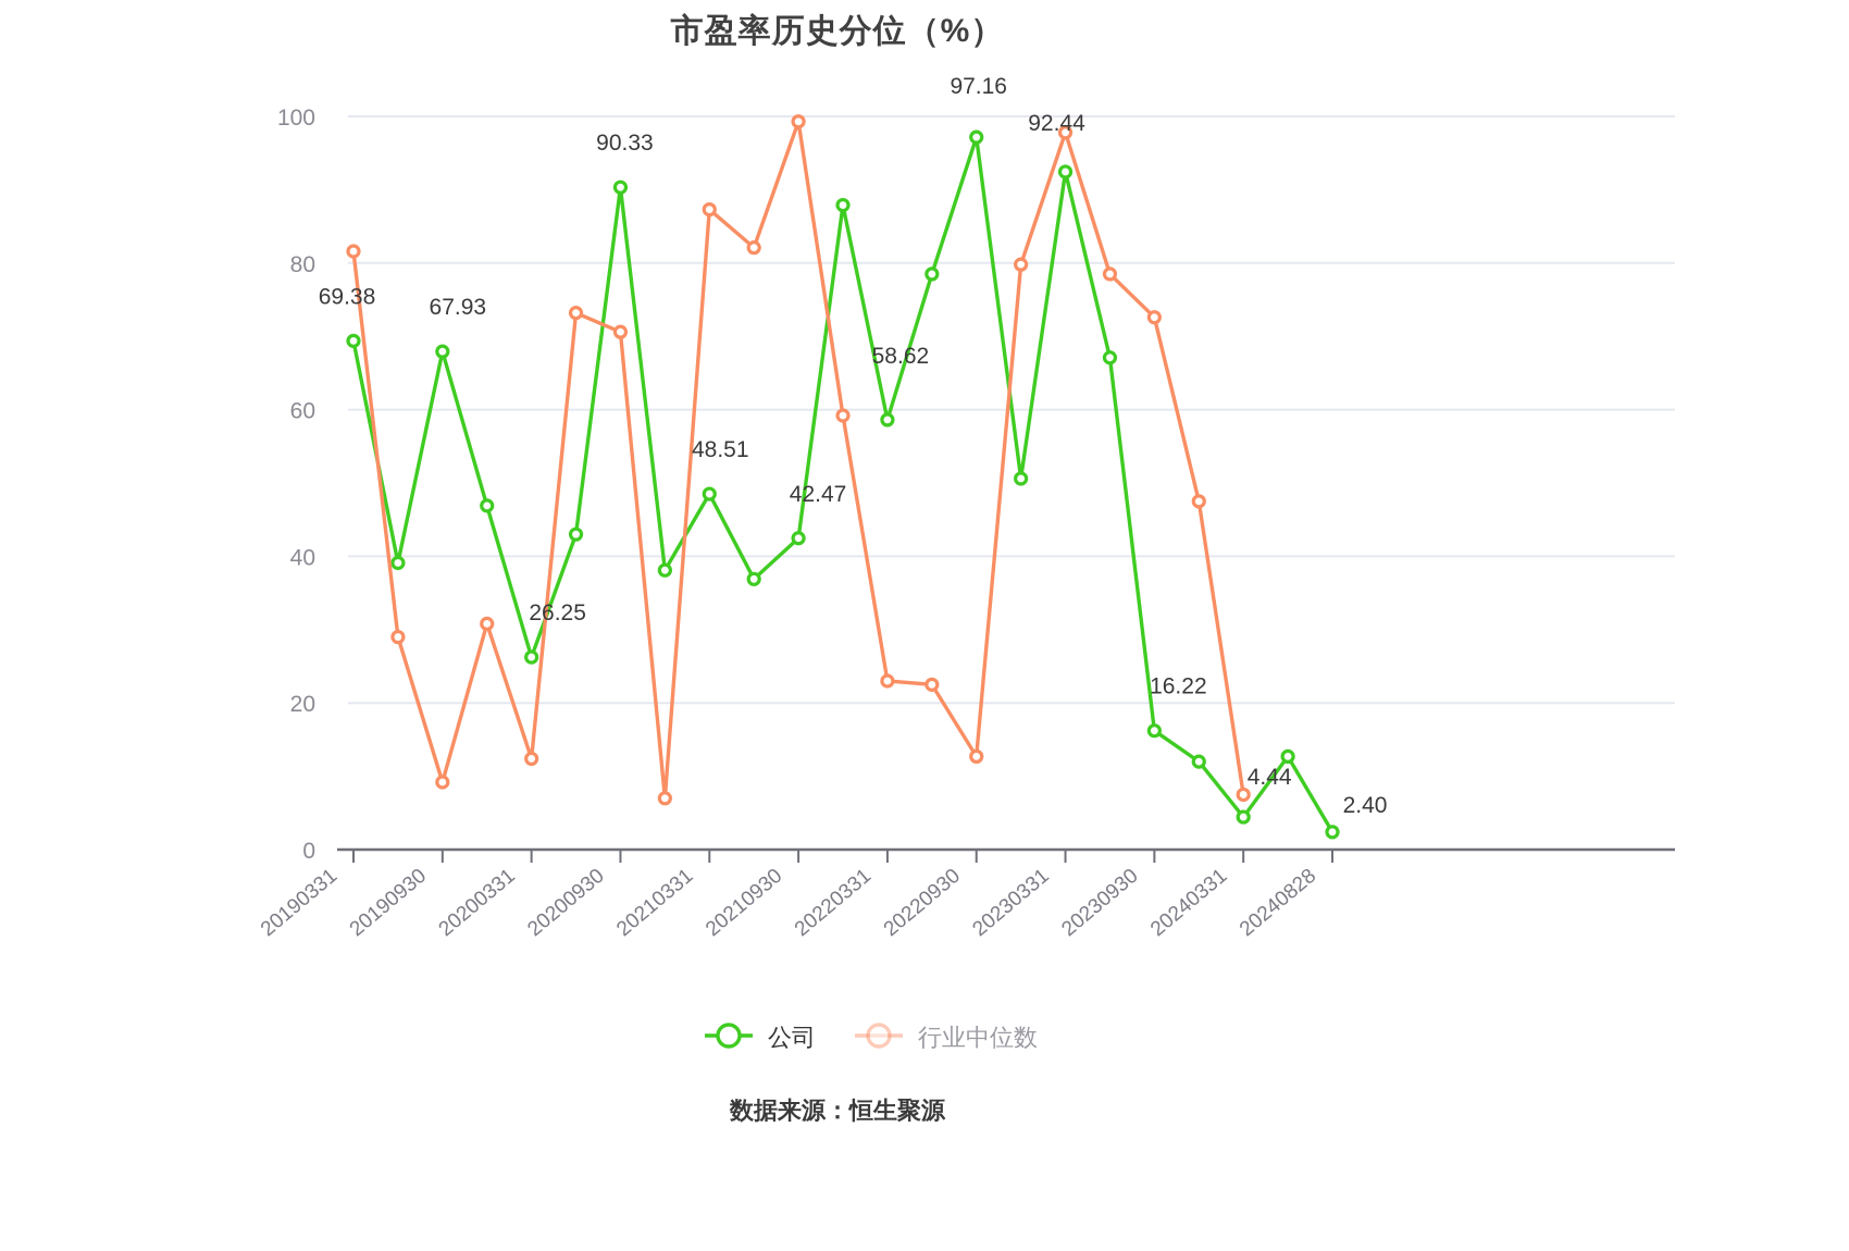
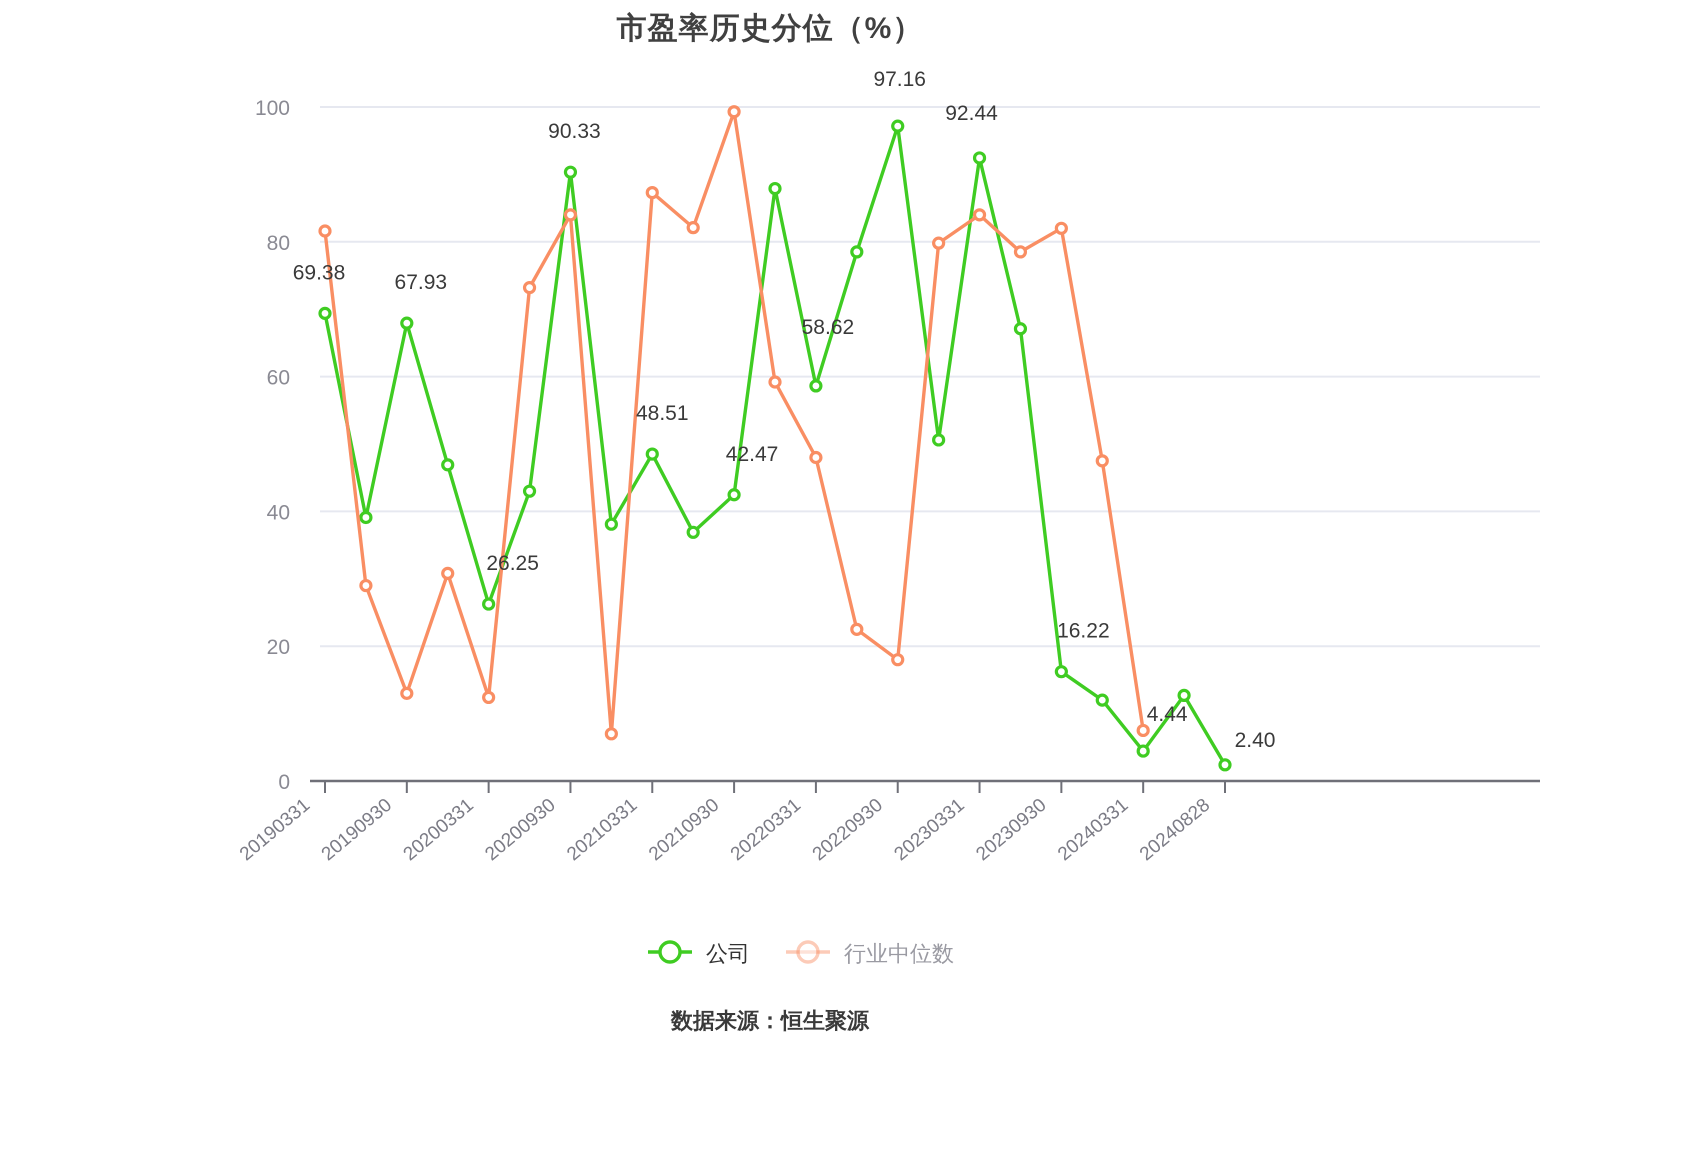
行业中位数/20190930: 9 -> 13
行业中位数/20200930: 71 -> 84
行业中位数/20220331: 23 -> 48
行业中位数/20220930: 13 -> 18
行业中位数/20230331: 98 -> 84
行业中位数/20230930: 73 -> 82
